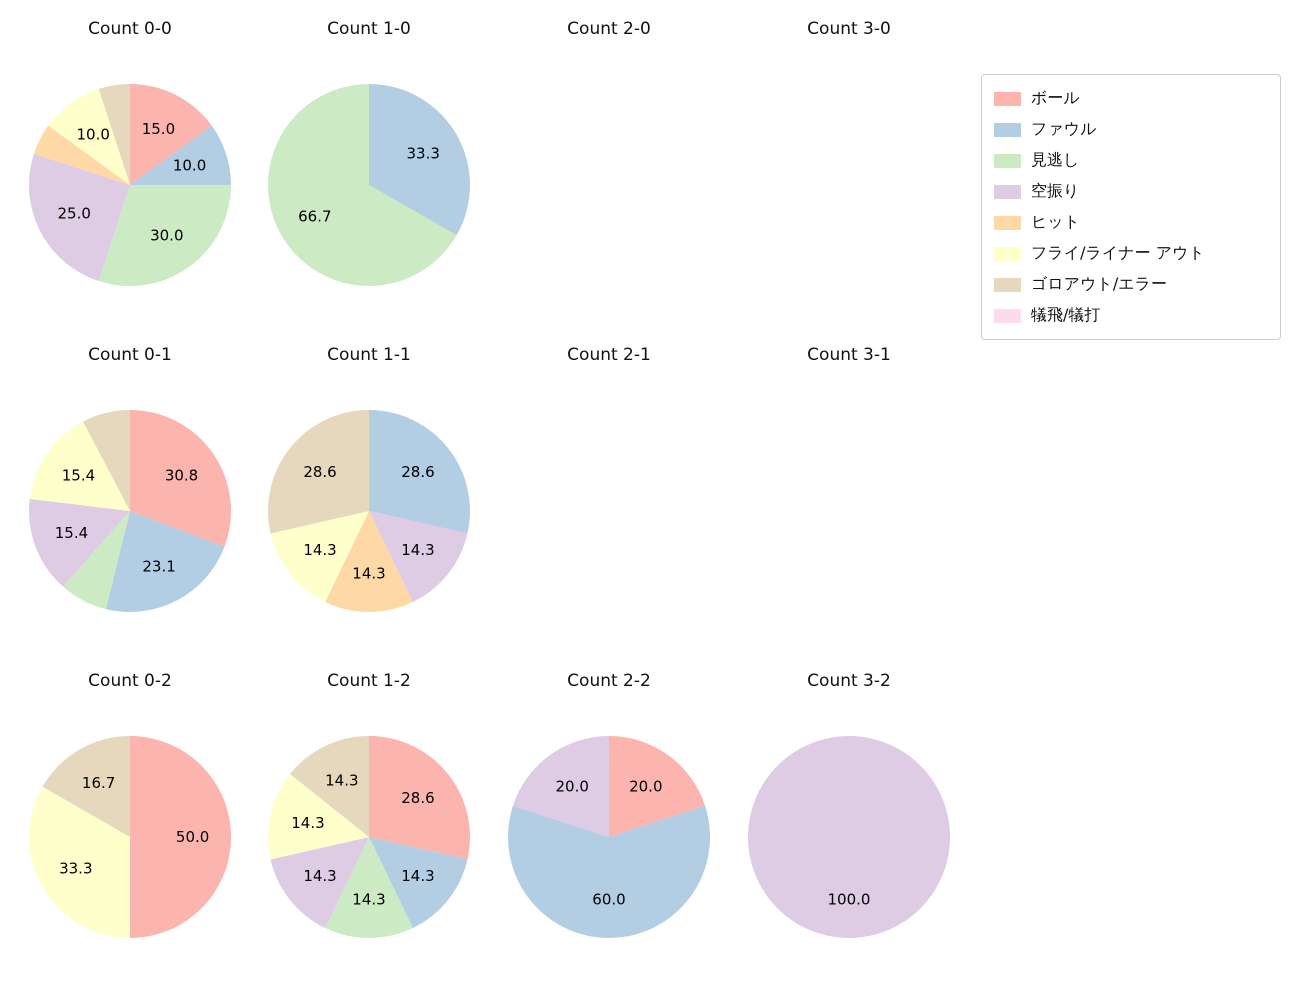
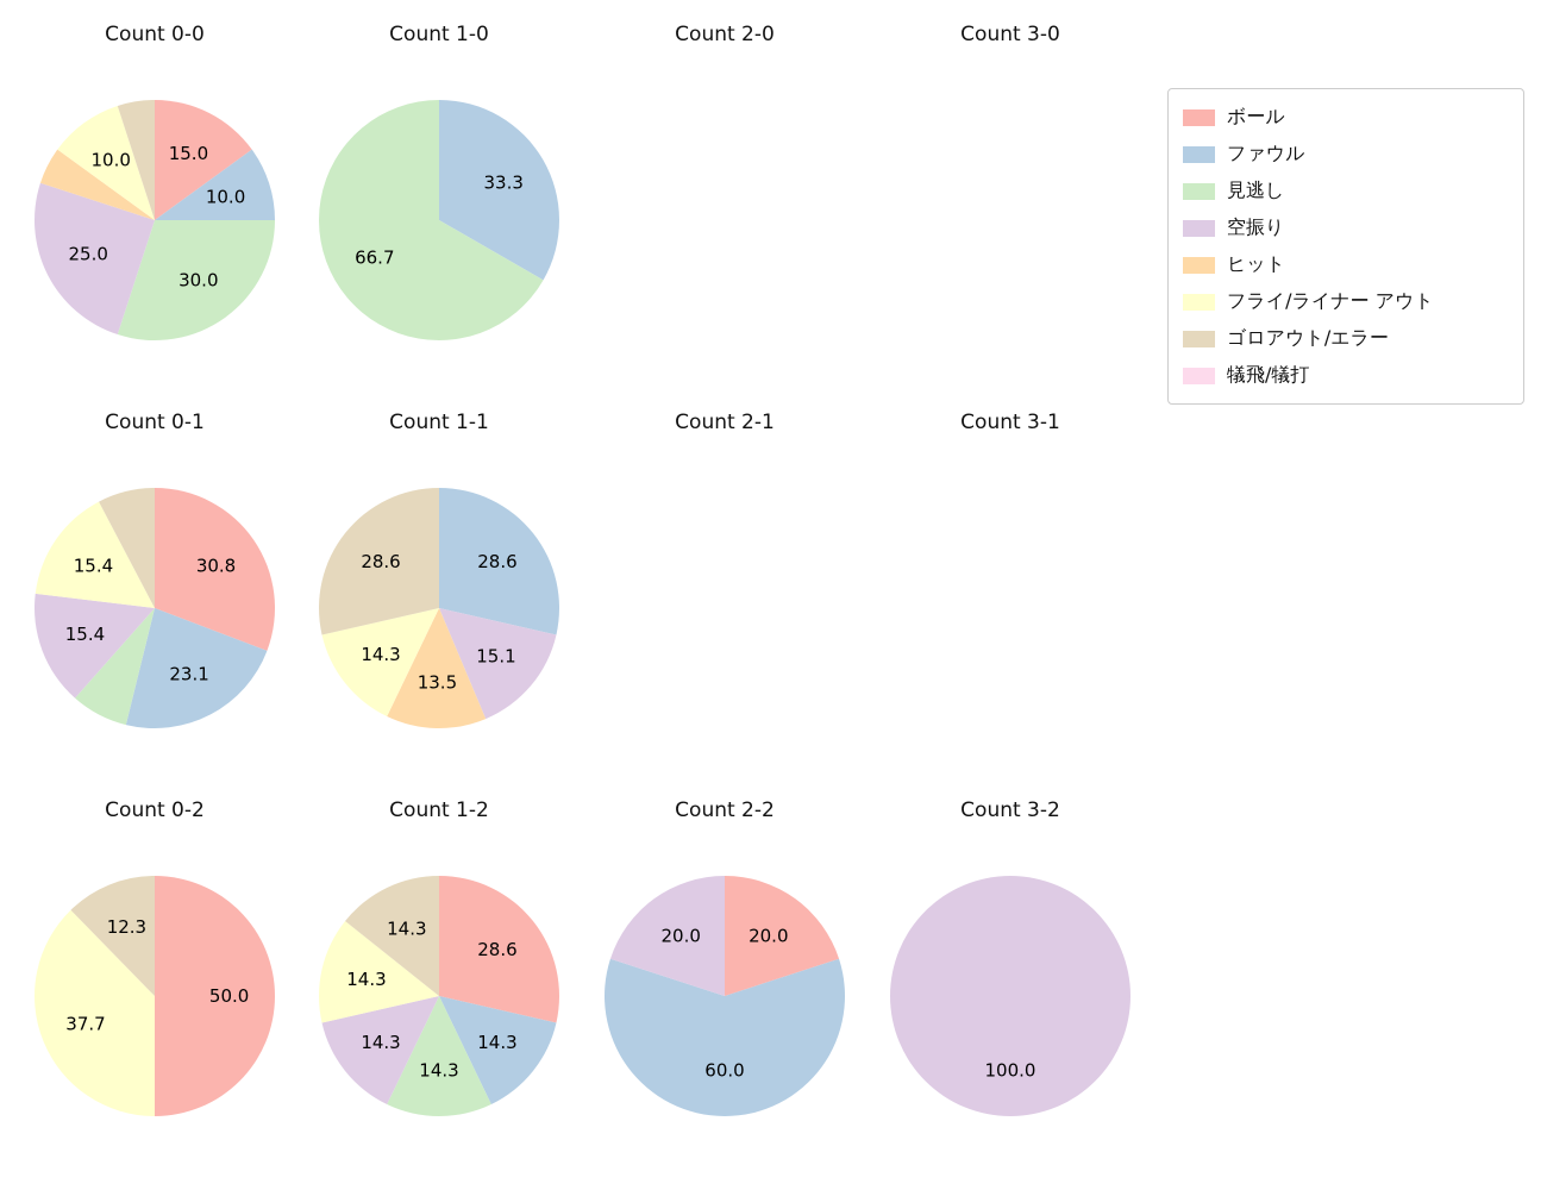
Count 1-1/空振り: 14.3 -> 15.1
Count 1-1/ヒット: 14.3 -> 13.5
Count 0-2/フライ/ライナー アウト: 33.3 -> 37.7
Count 0-2/ゴロアウト/エラー: 16.7 -> 12.3
